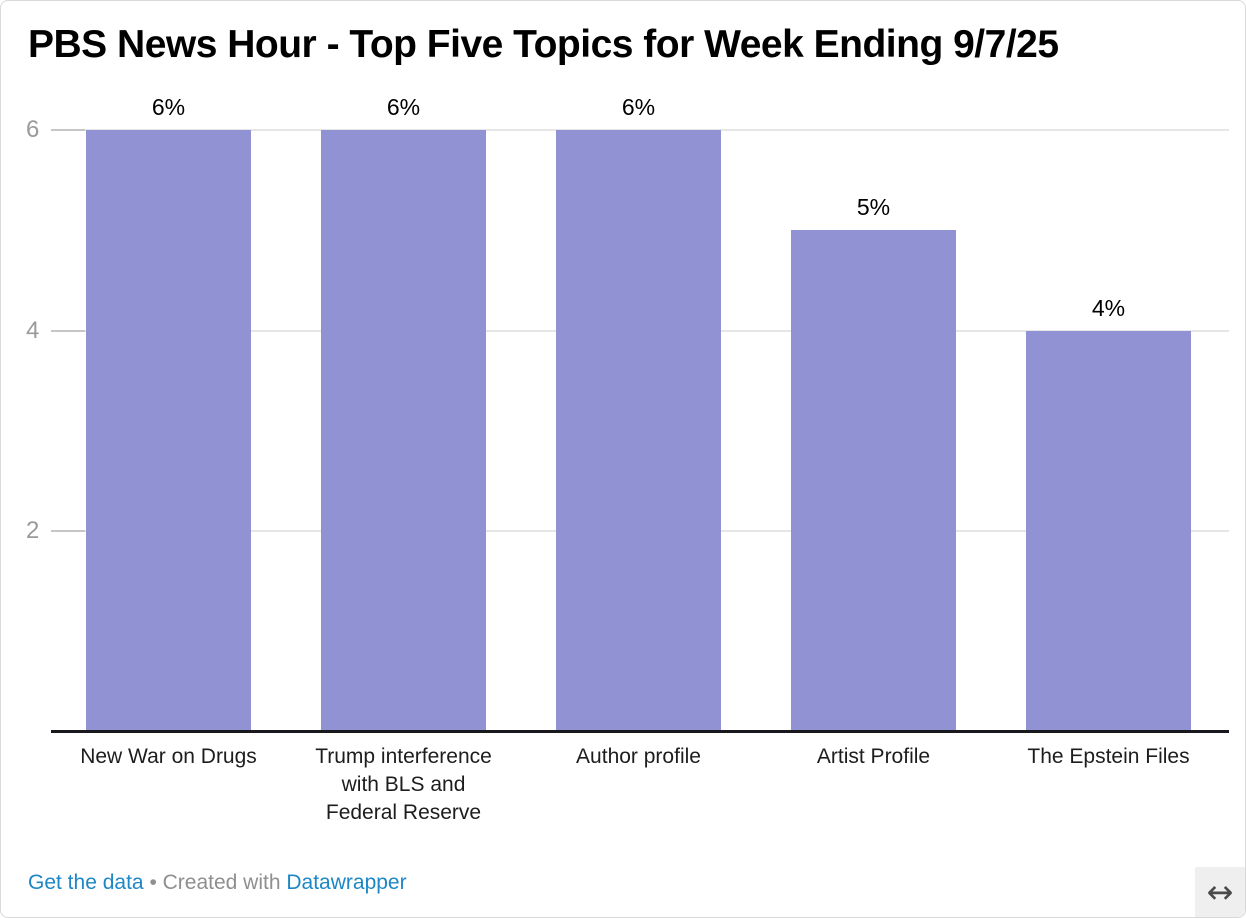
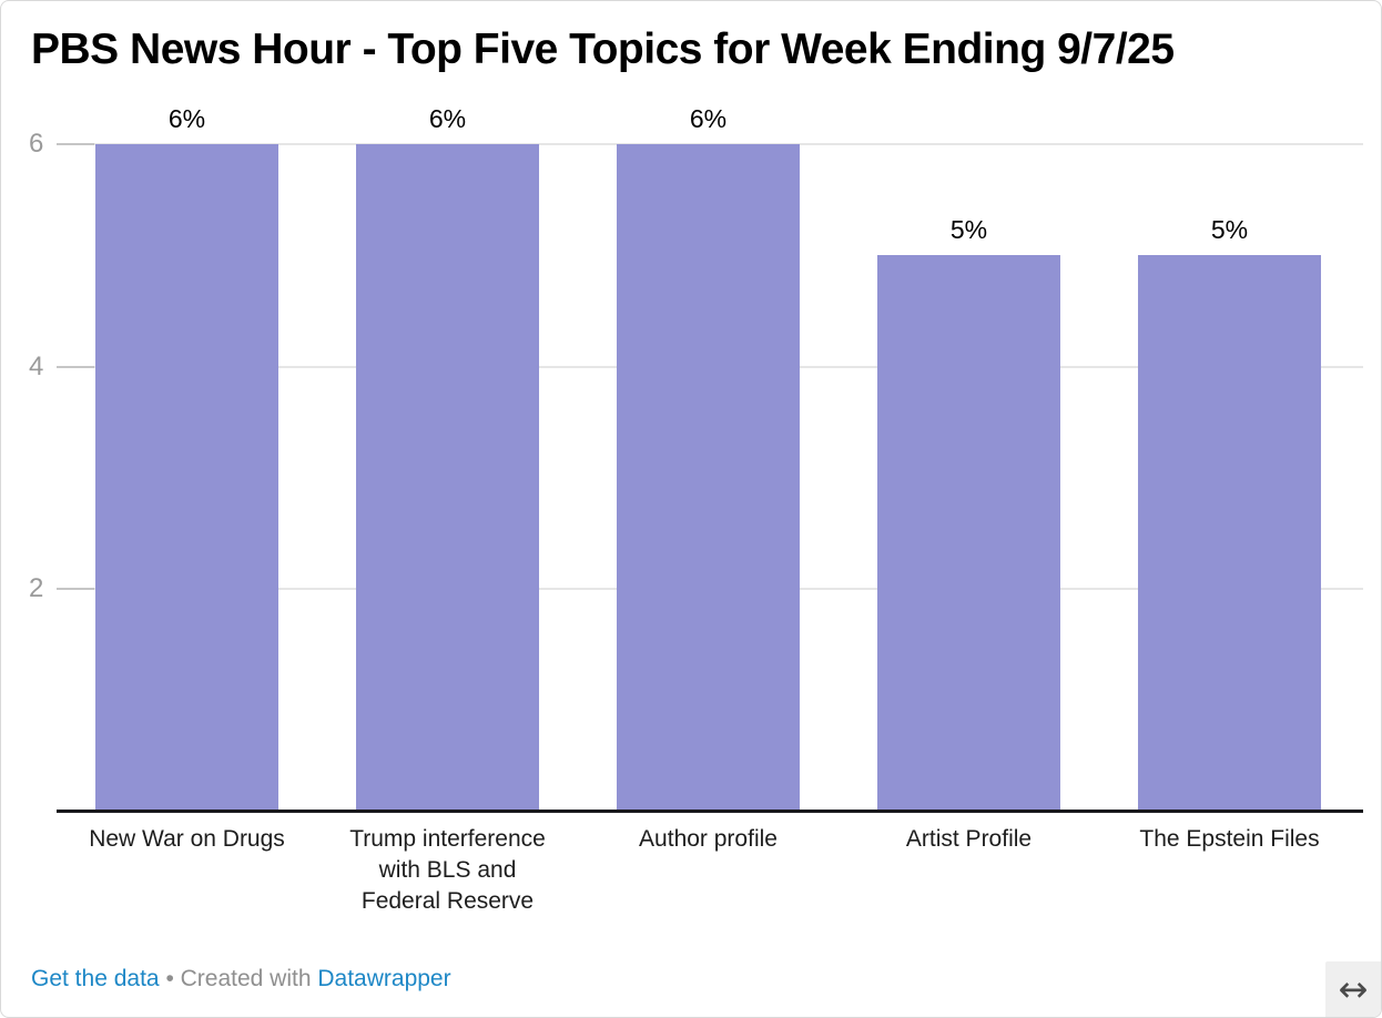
The Epstein Files: 4% -> 5%
